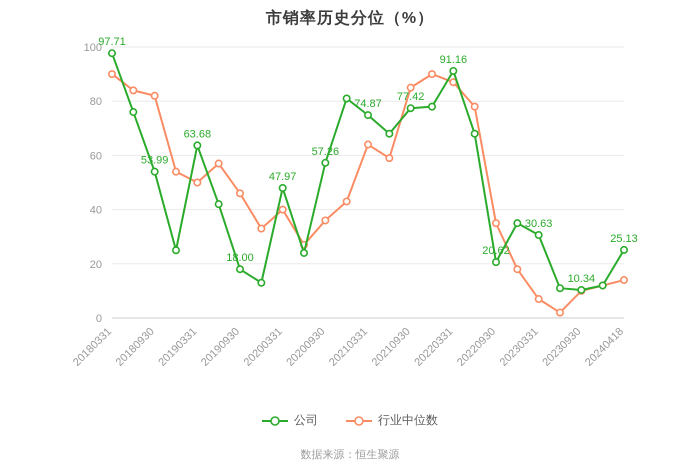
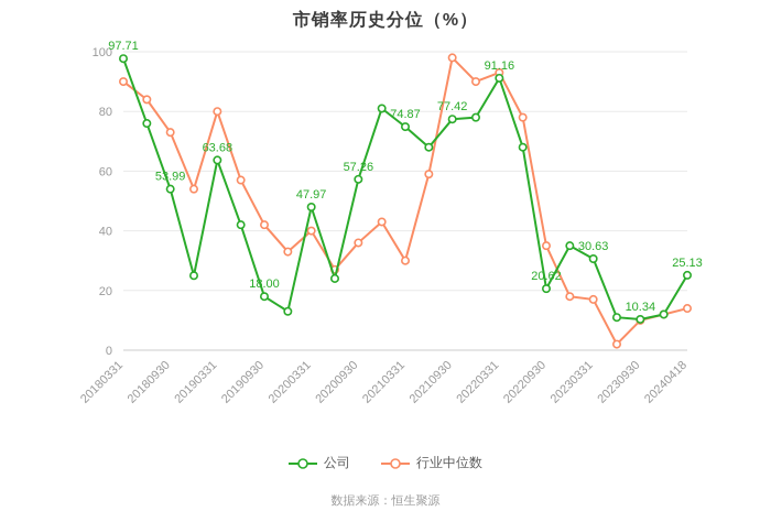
行业中位数/20180930: 82 -> 73
行业中位数/20190331: 50 -> 80
行业中位数/20190930: 46 -> 42
行业中位数/20210331: 64 -> 30
行业中位数/20210930: 85 -> 98
行业中位数/20220331: 87 -> 93
行业中位数/20230331: 7 -> 17
